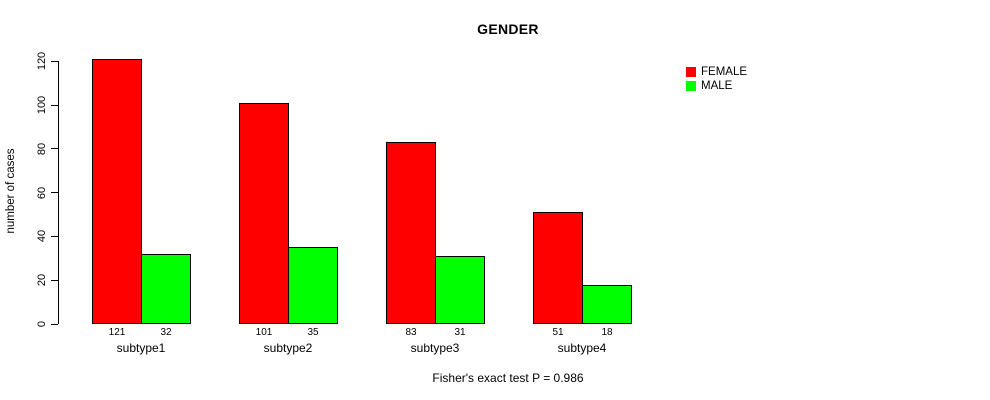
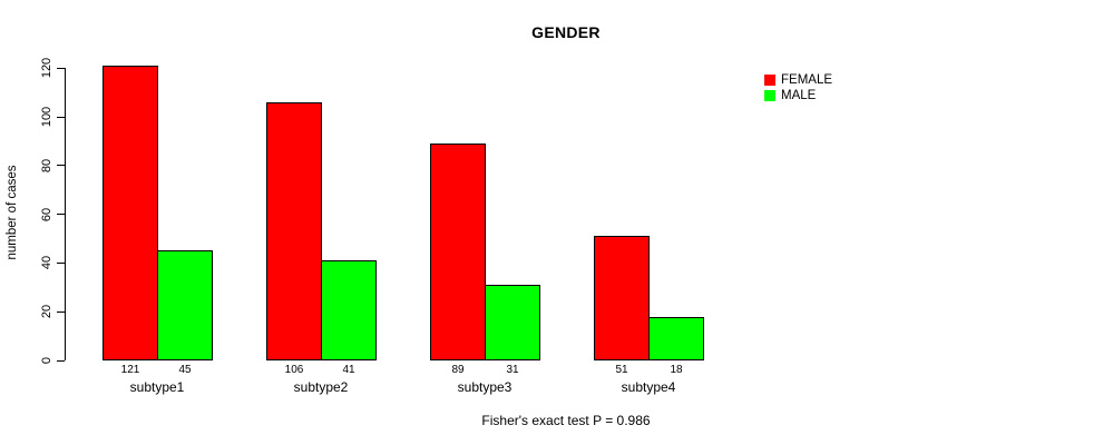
MALE/subtype1: 32 -> 45
FEMALE/subtype2: 101 -> 106
MALE/subtype2: 35 -> 41
FEMALE/subtype3: 83 -> 89
